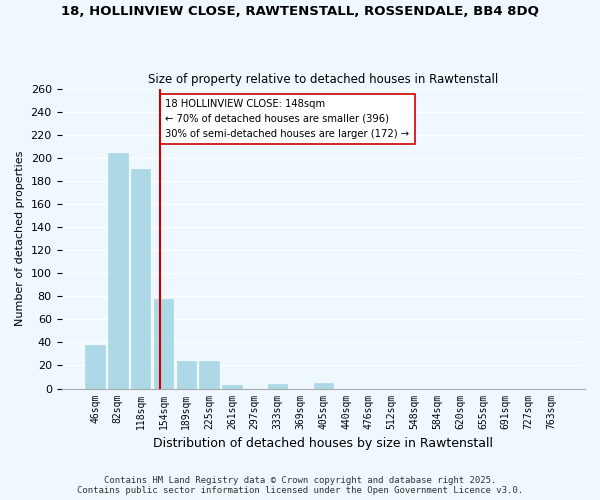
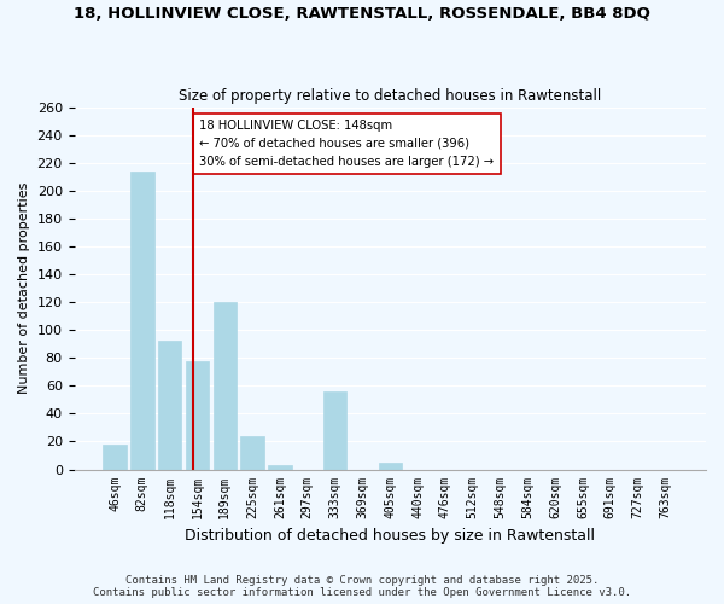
46sqm: 38 -> 18
82sqm: 204 -> 214
118sqm: 190 -> 92
189sqm: 24 -> 120
333sqm: 4 -> 56
